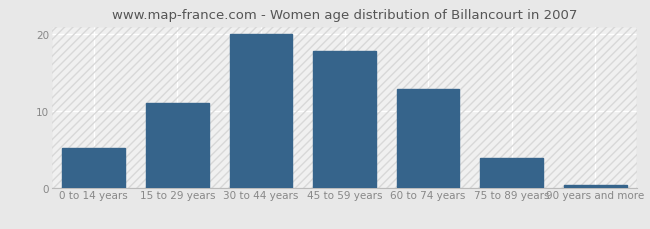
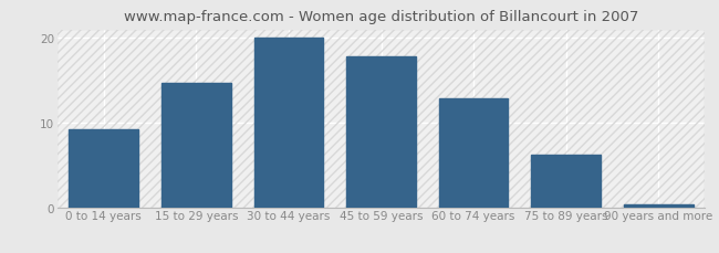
0 to 14 years: 5.2 -> 9.2
15 to 29 years: 11.0 -> 14.7
75 to 89 years: 3.8 -> 6.2
